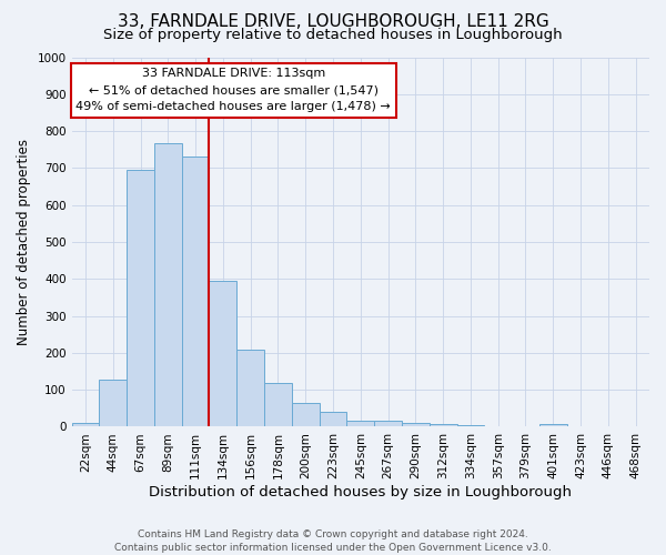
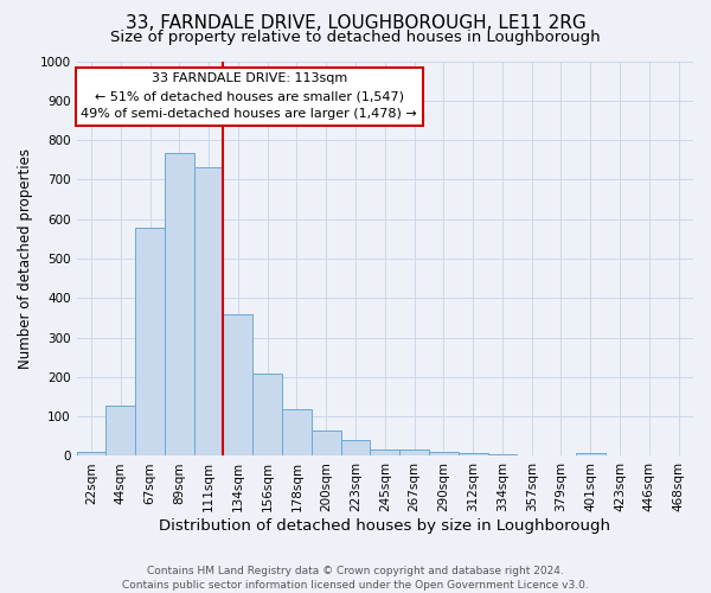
67sqm: 695 -> 578
134sqm: 395 -> 358
